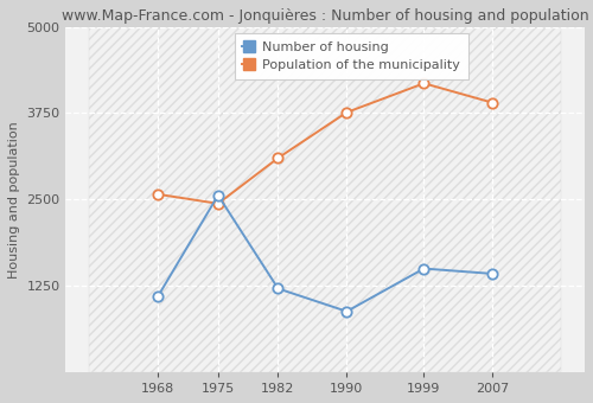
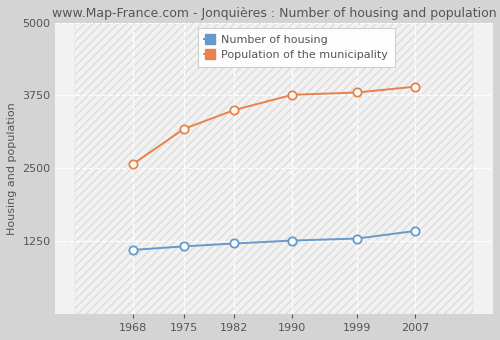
Number of housing/1975: 2560 -> 1160
Population of the municipality/1975: 2440 -> 3180
Population of the municipality/1982: 3100 -> 3500
Number of housing/1990: 880 -> 1260
Number of housing/1999: 1500 -> 1300
Population of the municipality/1999: 4180 -> 3800
